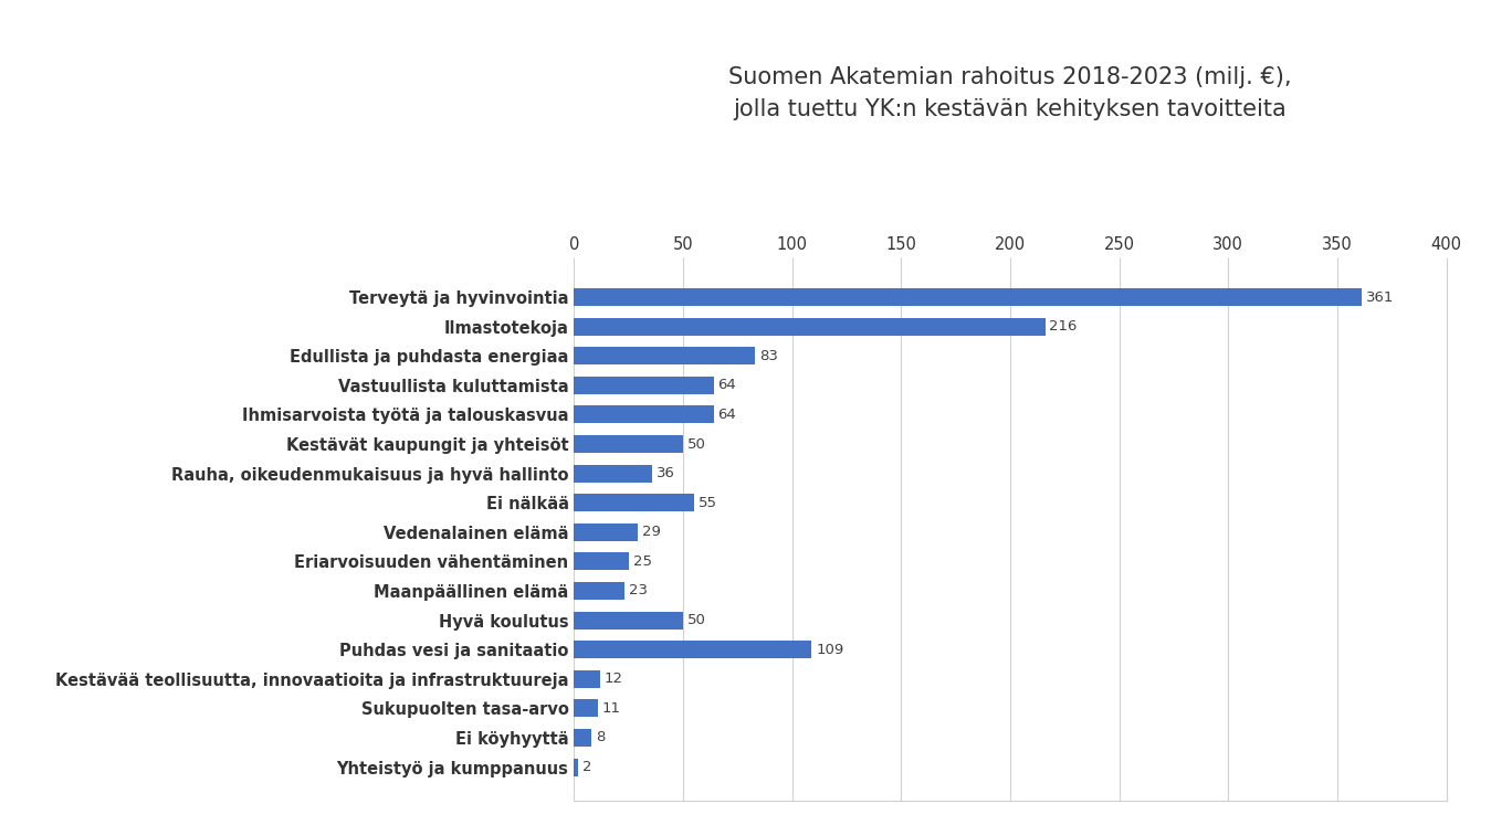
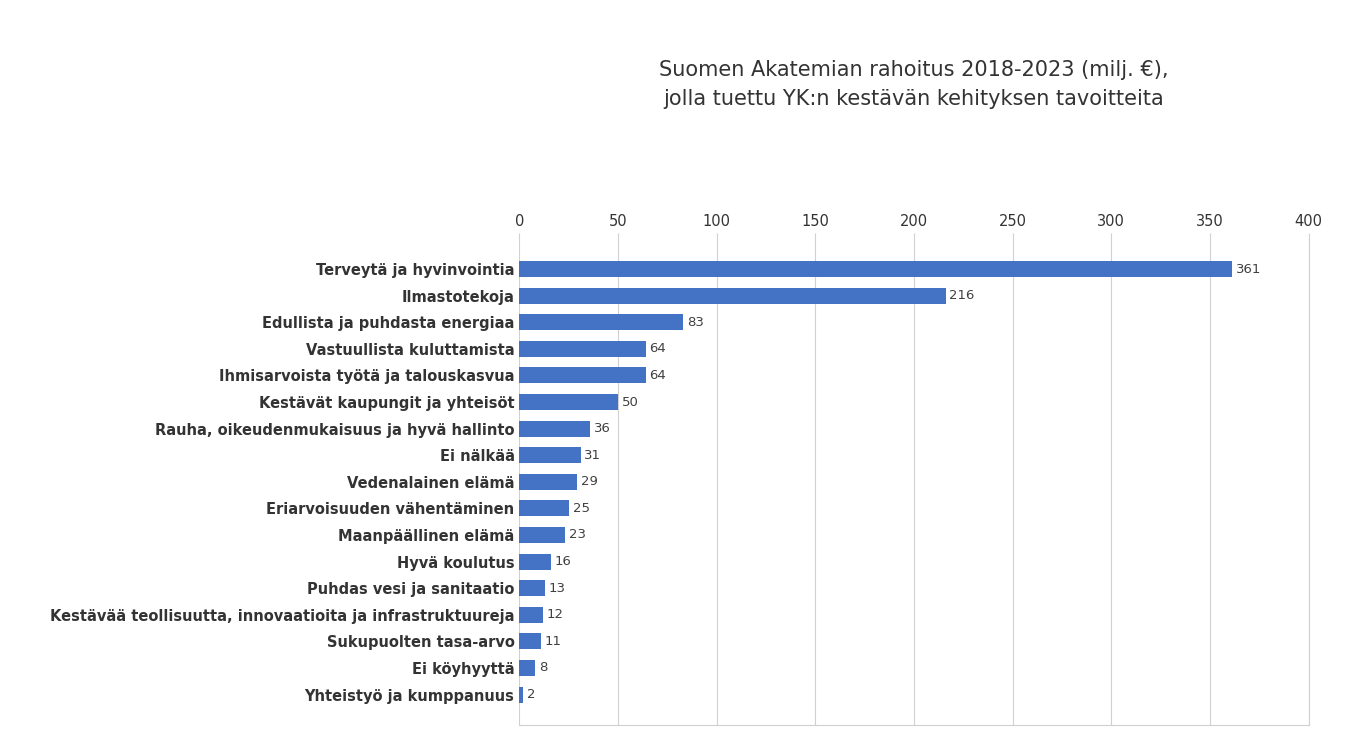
Ei nälkää: 55 -> 31
Hyvä koulutus: 50 -> 16
Puhdas vesi ja sanitaatio: 109 -> 13
